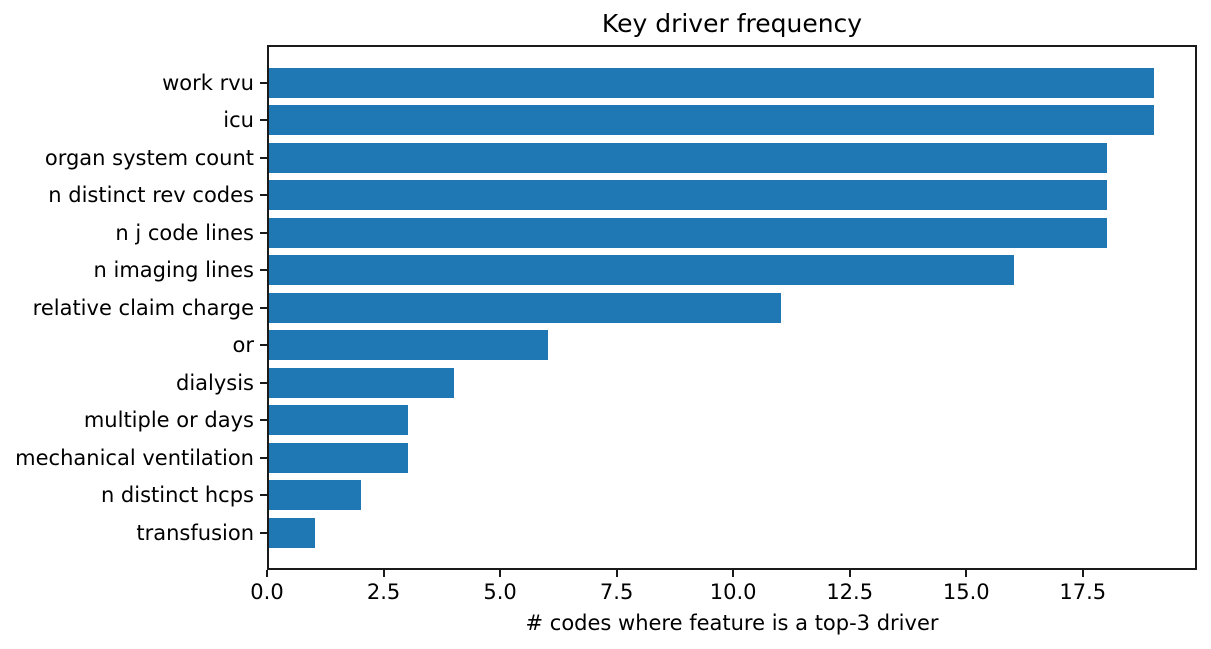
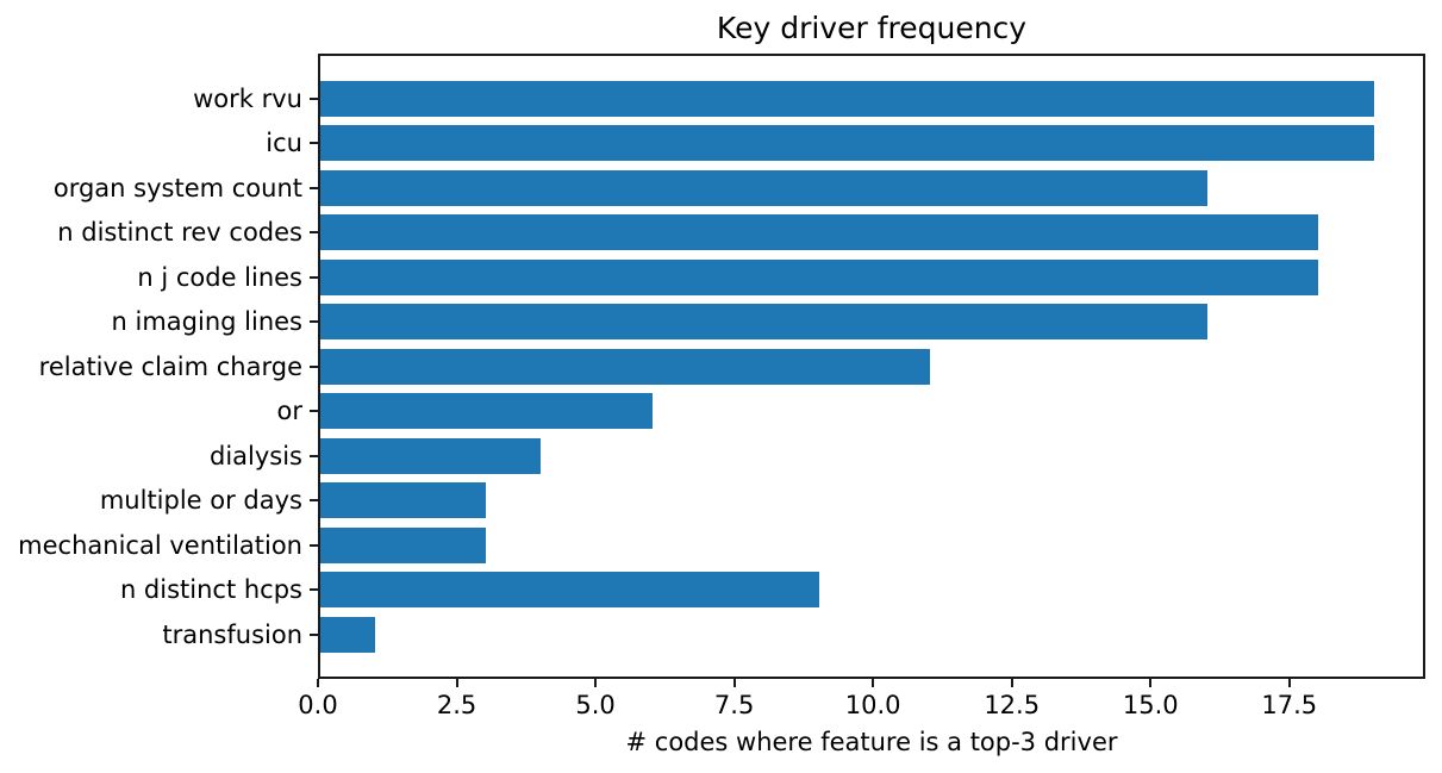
organ system count: 18 -> 16
n distinct hcps: 2 -> 9
